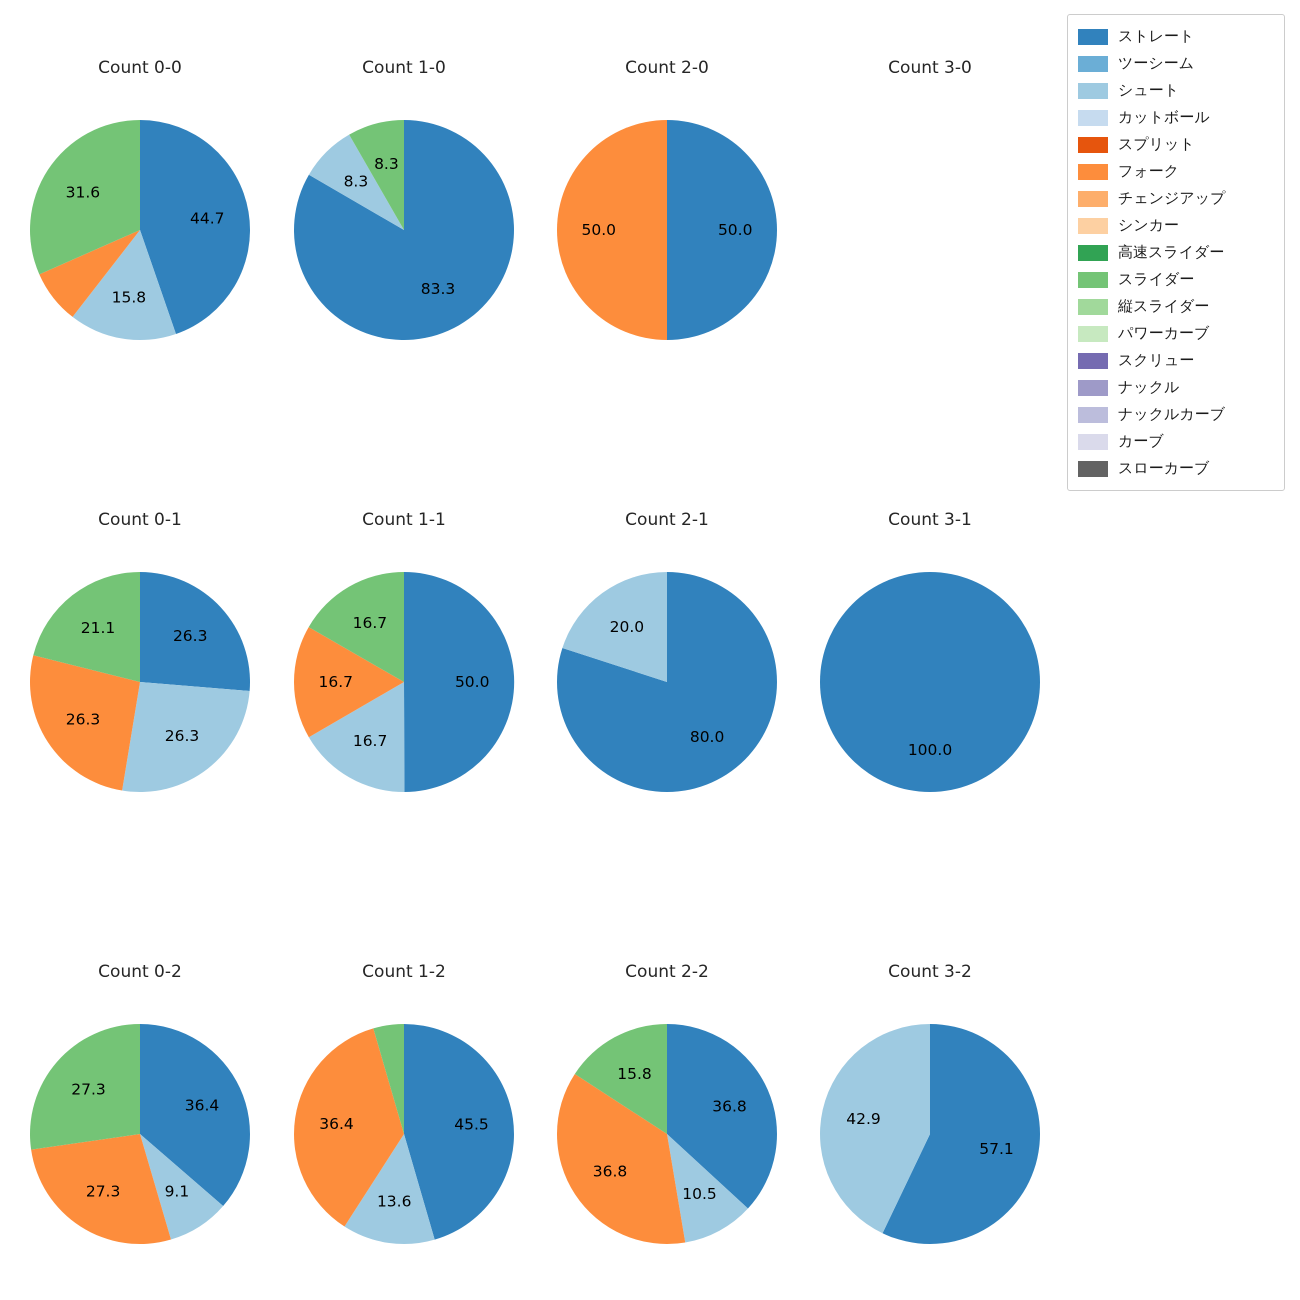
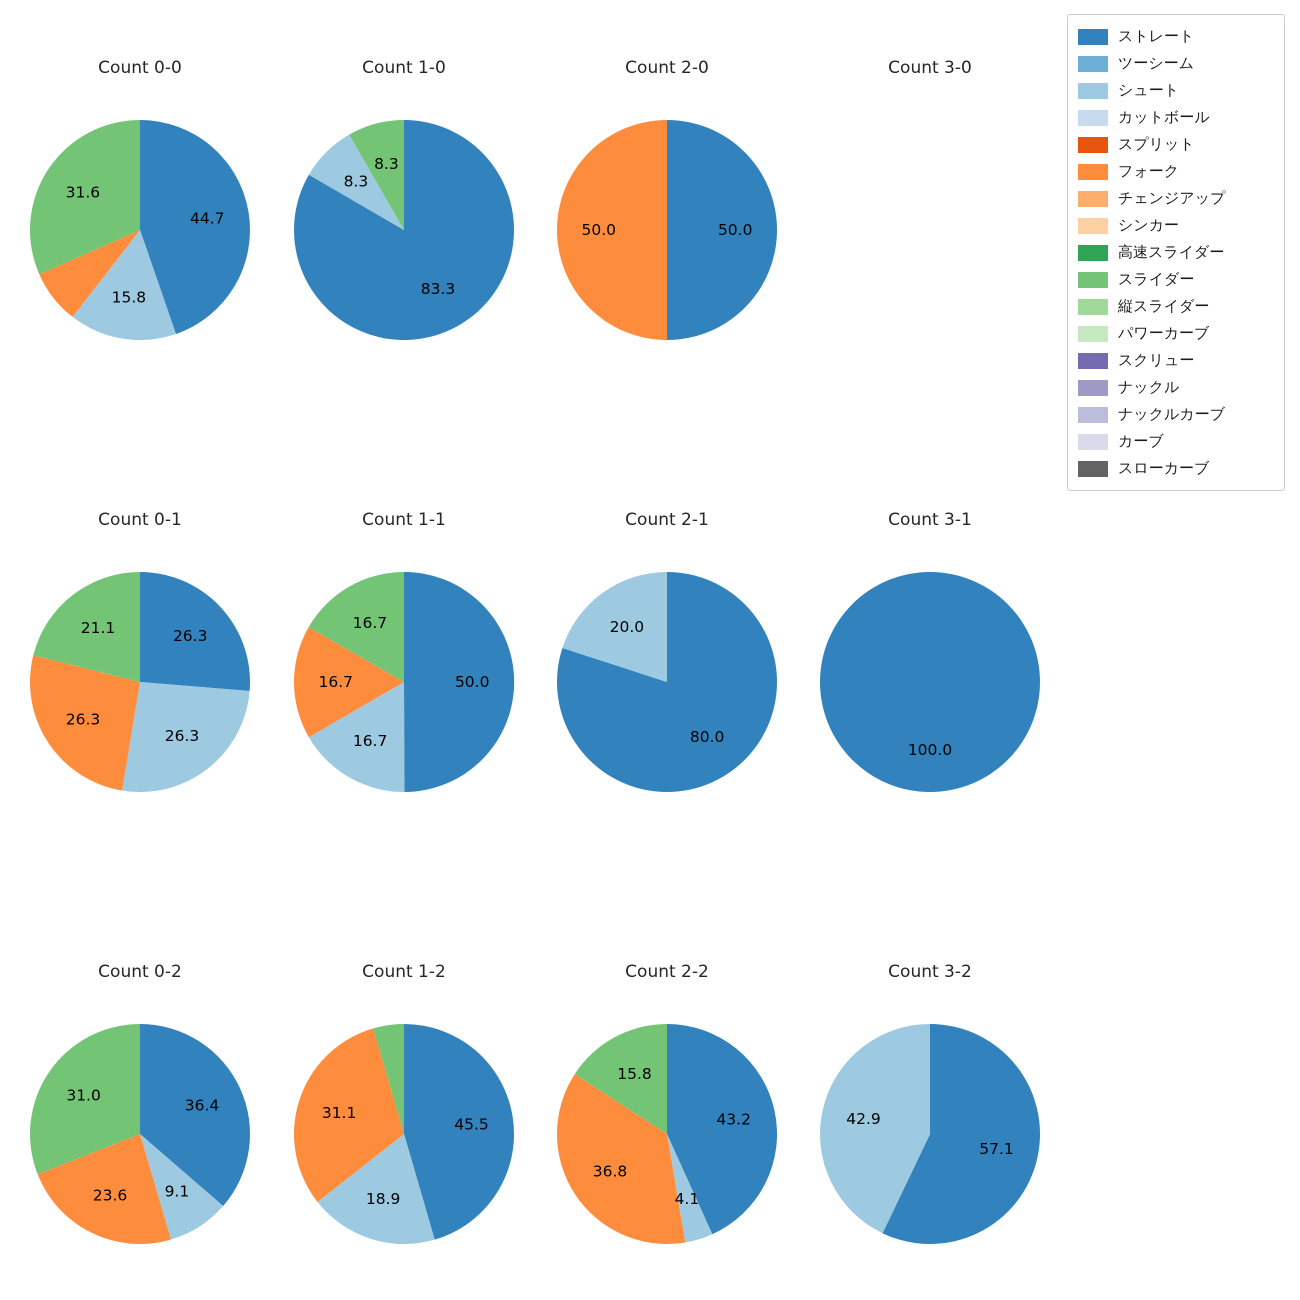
Count 0-2/フォーク: 27.3 -> 23.6
Count 0-2/スライダー: 27.3 -> 31.0
Count 1-2/シュート: 13.6 -> 18.9
Count 1-2/フォーク: 36.4 -> 31.1
Count 2-2/ストレート: 36.8 -> 43.2
Count 2-2/シュート: 10.5 -> 4.1
